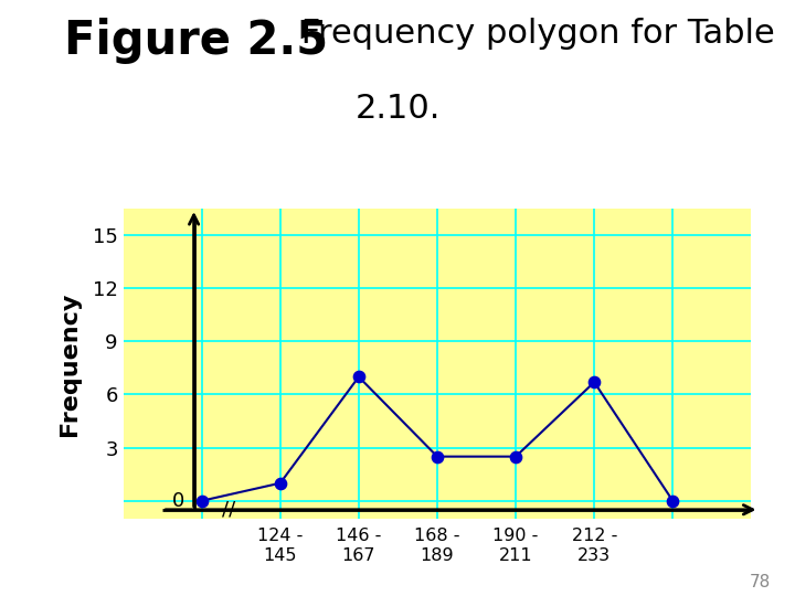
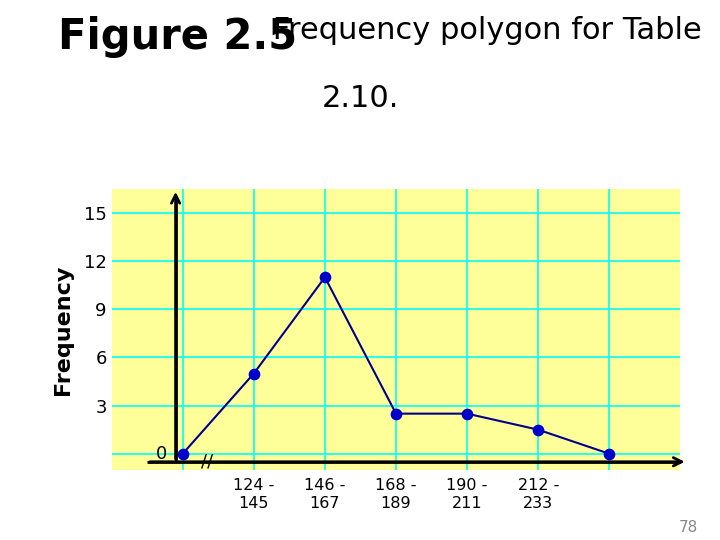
124 - 145: 1.0 -> 5.0
146 - 167: 7.0 -> 11.0
212 - 233: 6.7 -> 1.5
